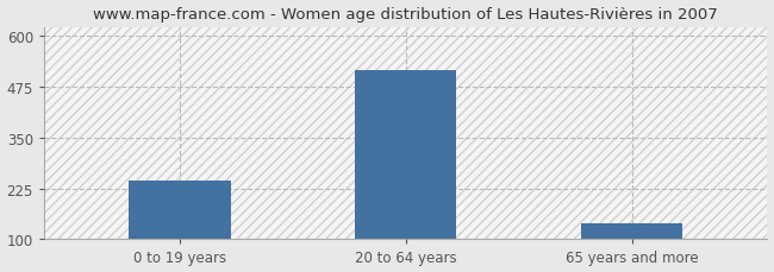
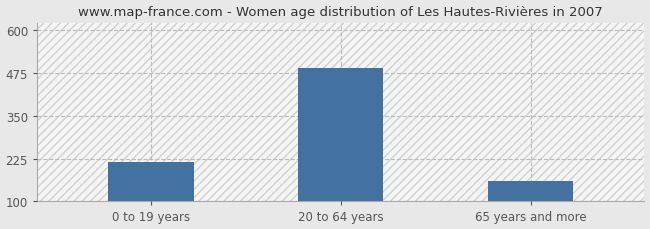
0 to 19 years: 245 -> 215
20 to 64 years: 515 -> 490
65 years and more: 140 -> 160
